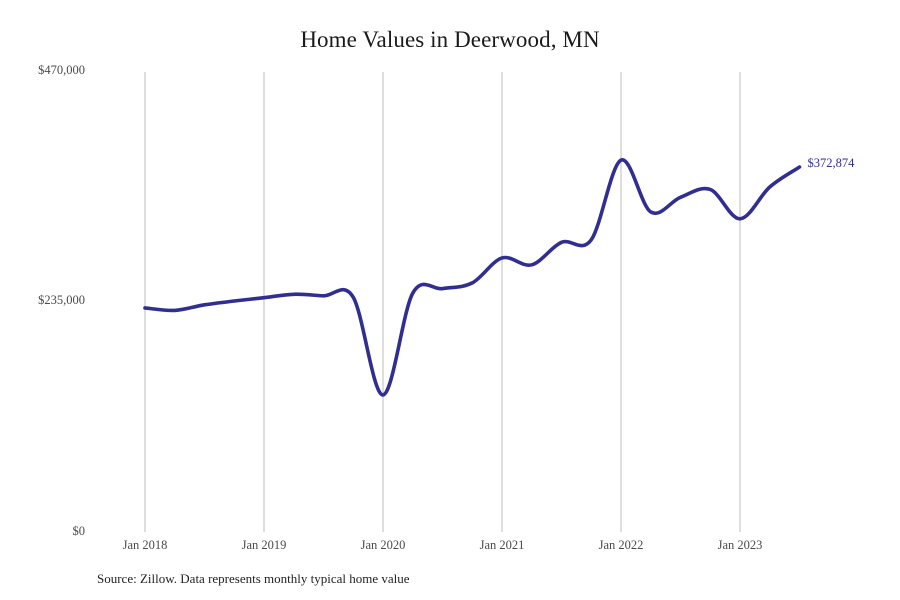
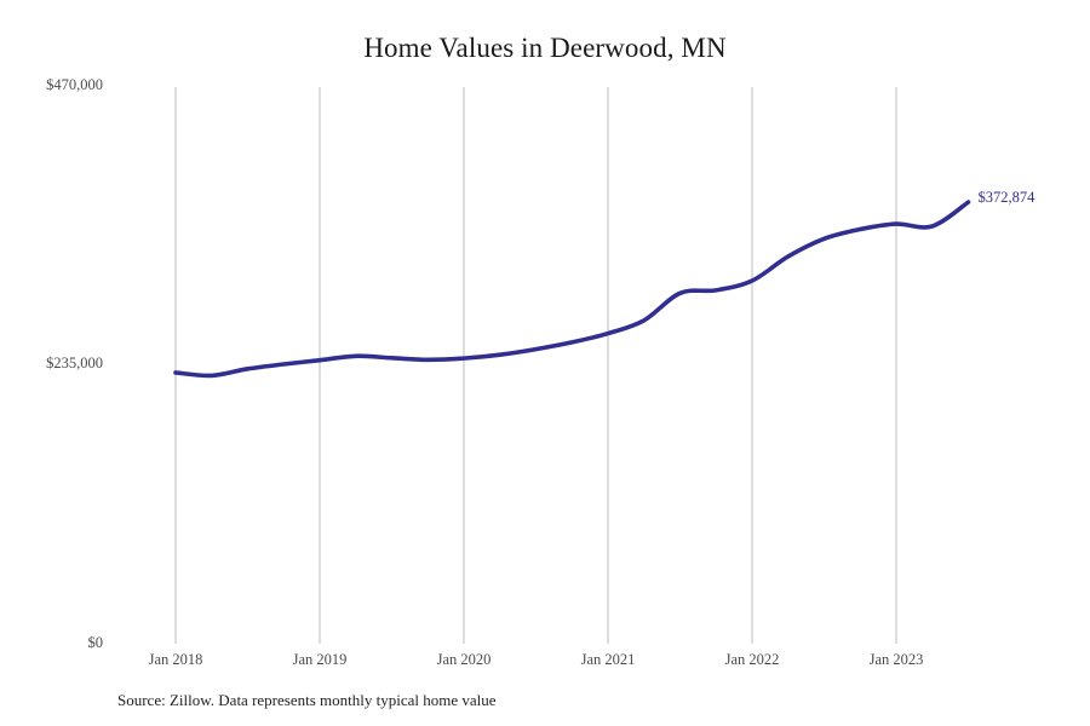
Jan 2020: $140000 -> $240000
Jan 2021: $280000 -> $260000
Jan 2022: $380000 -> $310000
Jan 2023: $320000 -> $350000
